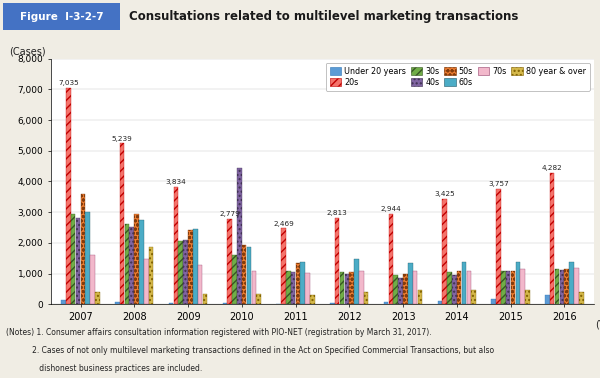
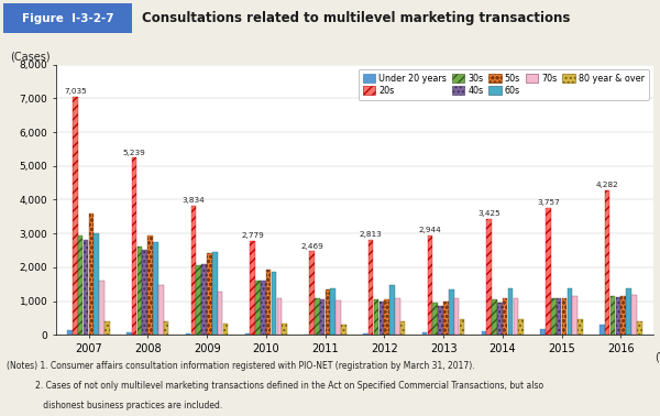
80 year & over/2008: 1,850 -> 390
40s/2010: 4,450 -> 1,600
